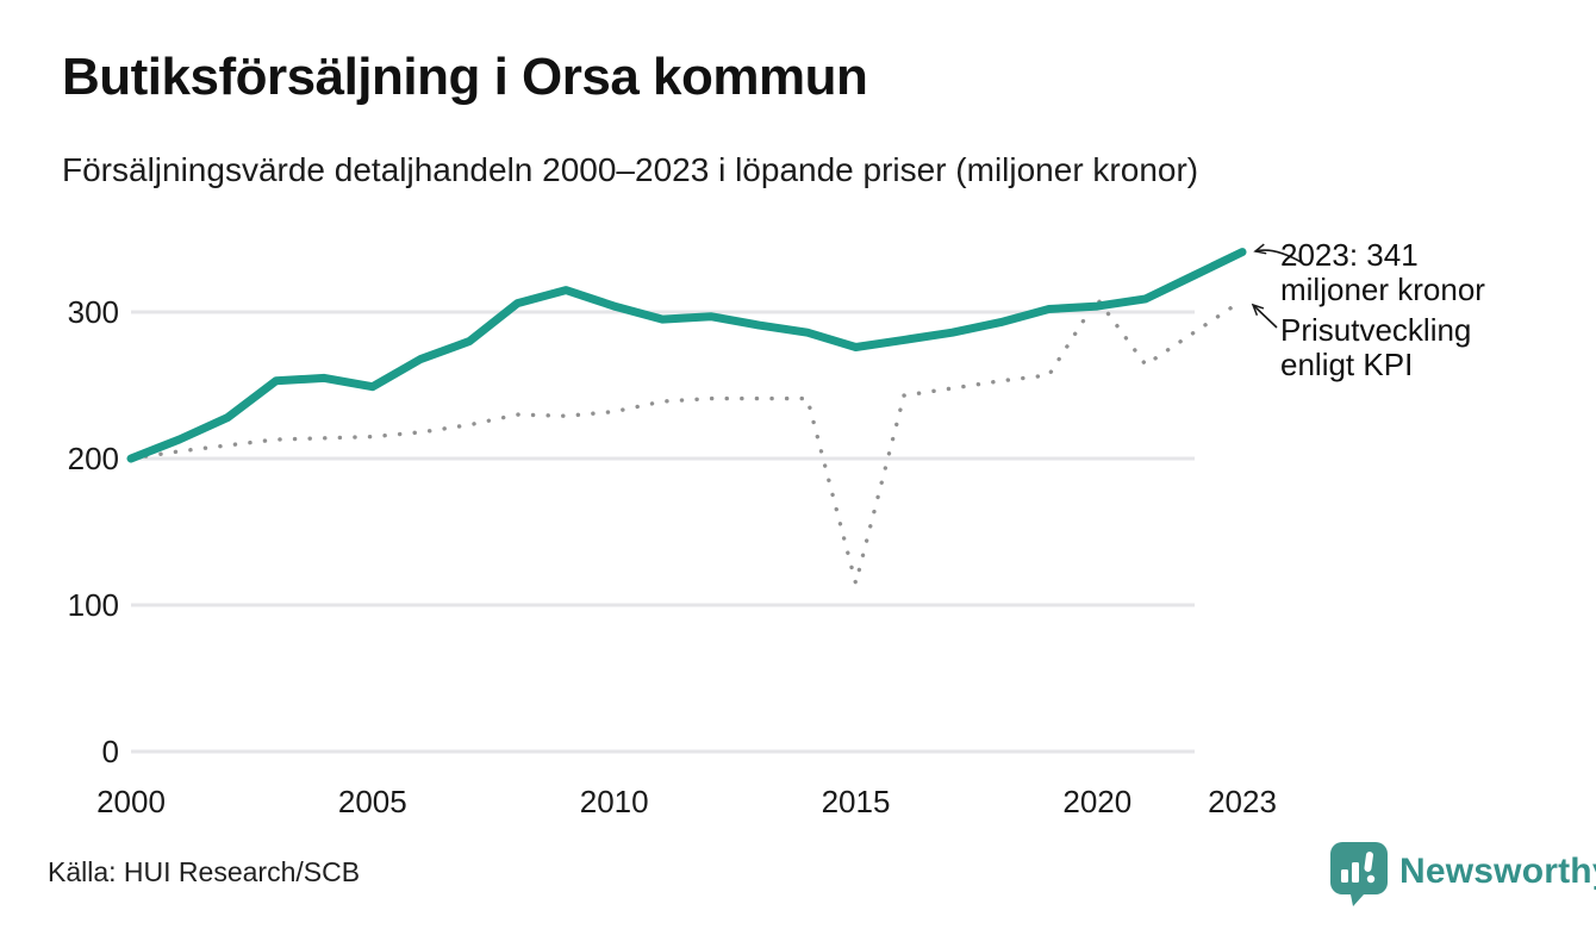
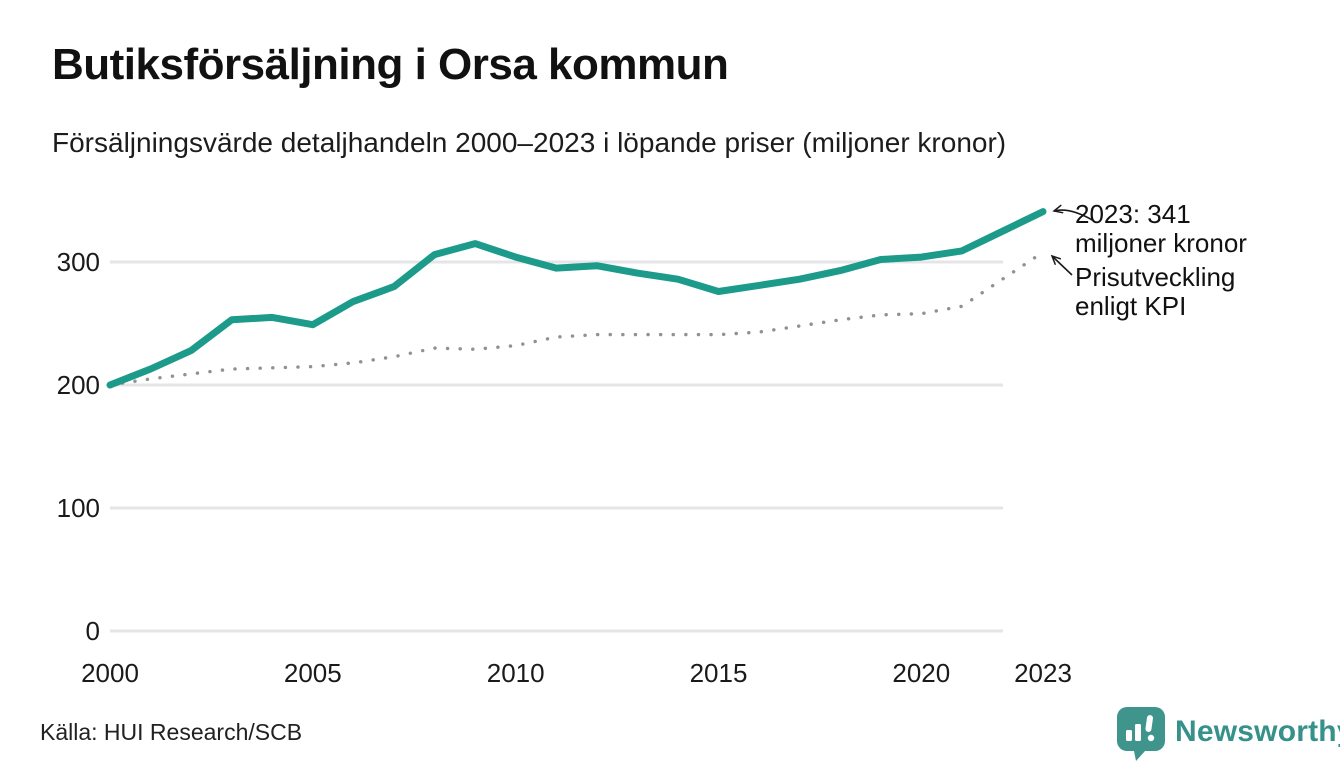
Prisutveckling enligt KPI/2015: 115 -> 241
Prisutveckling enligt KPI/2020: 309 -> 258
